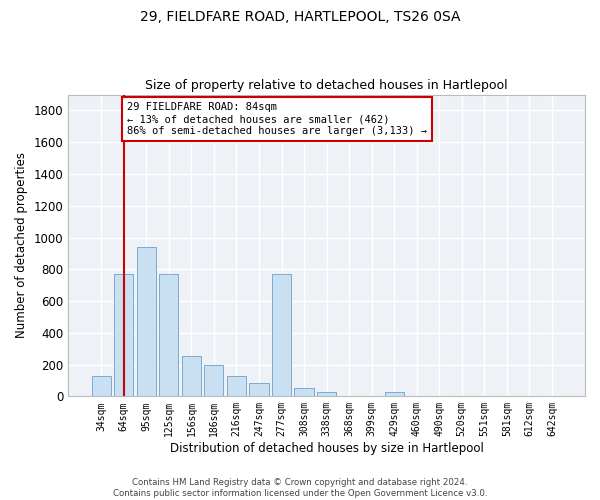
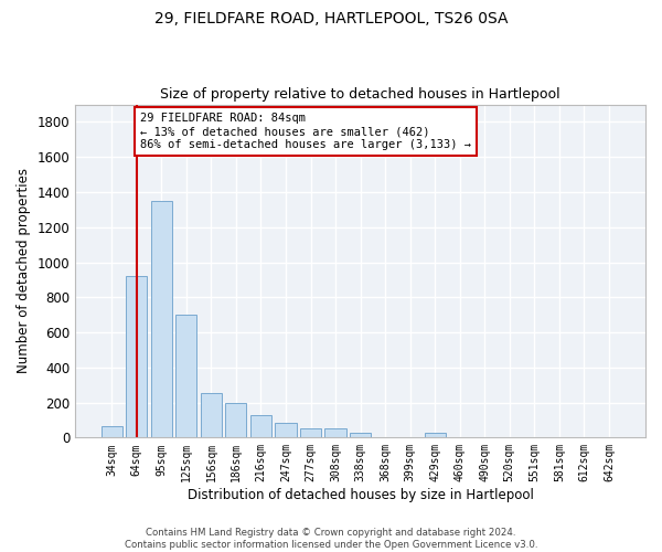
34sqm: 130 -> 60
64sqm: 770 -> 920
95sqm: 940 -> 1350
125sqm: 770 -> 700
277sqm: 770 -> 60
